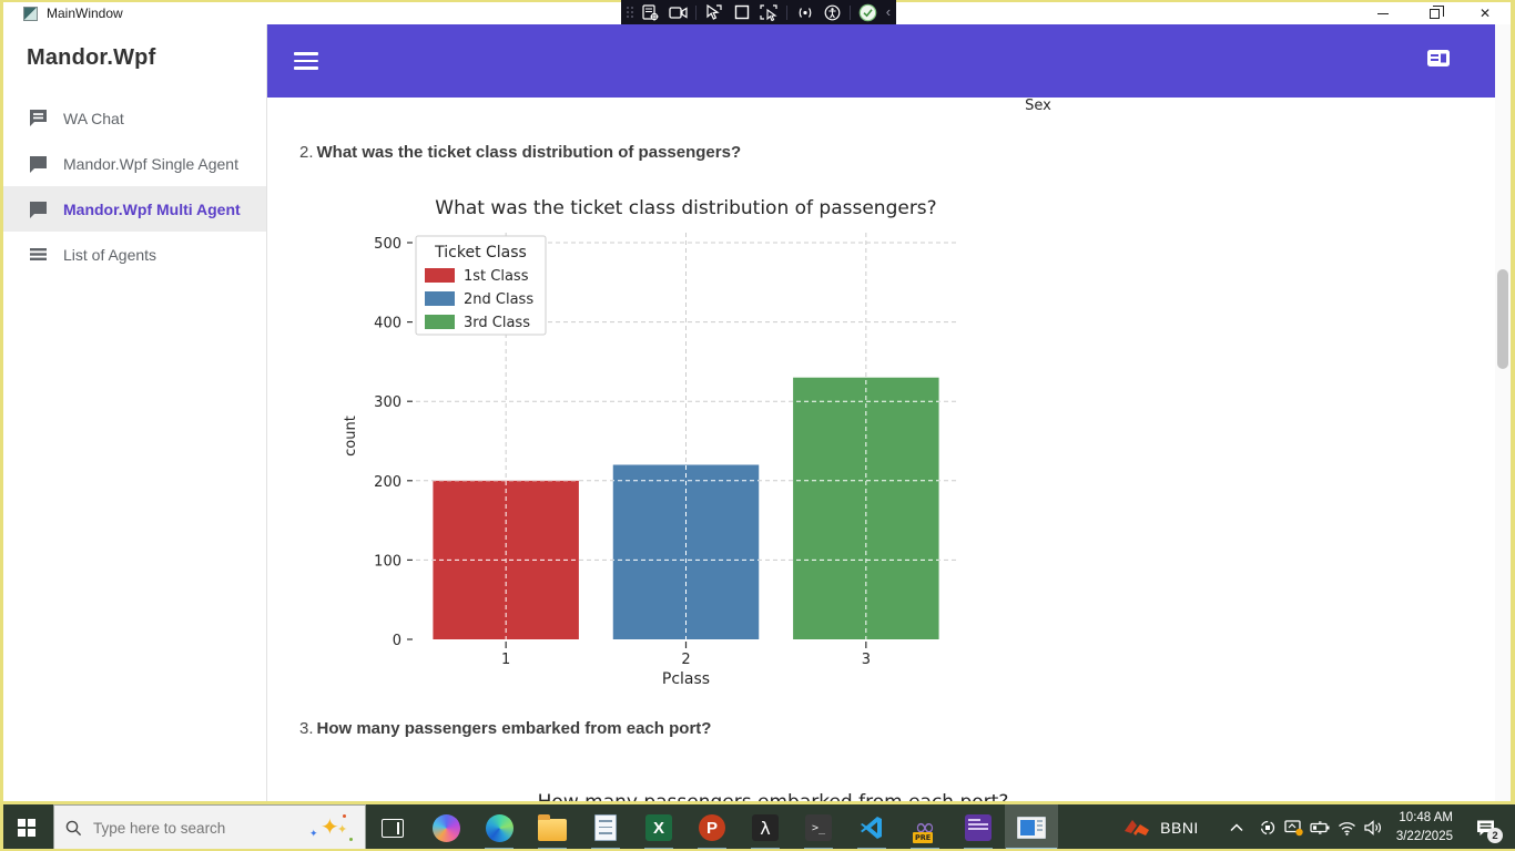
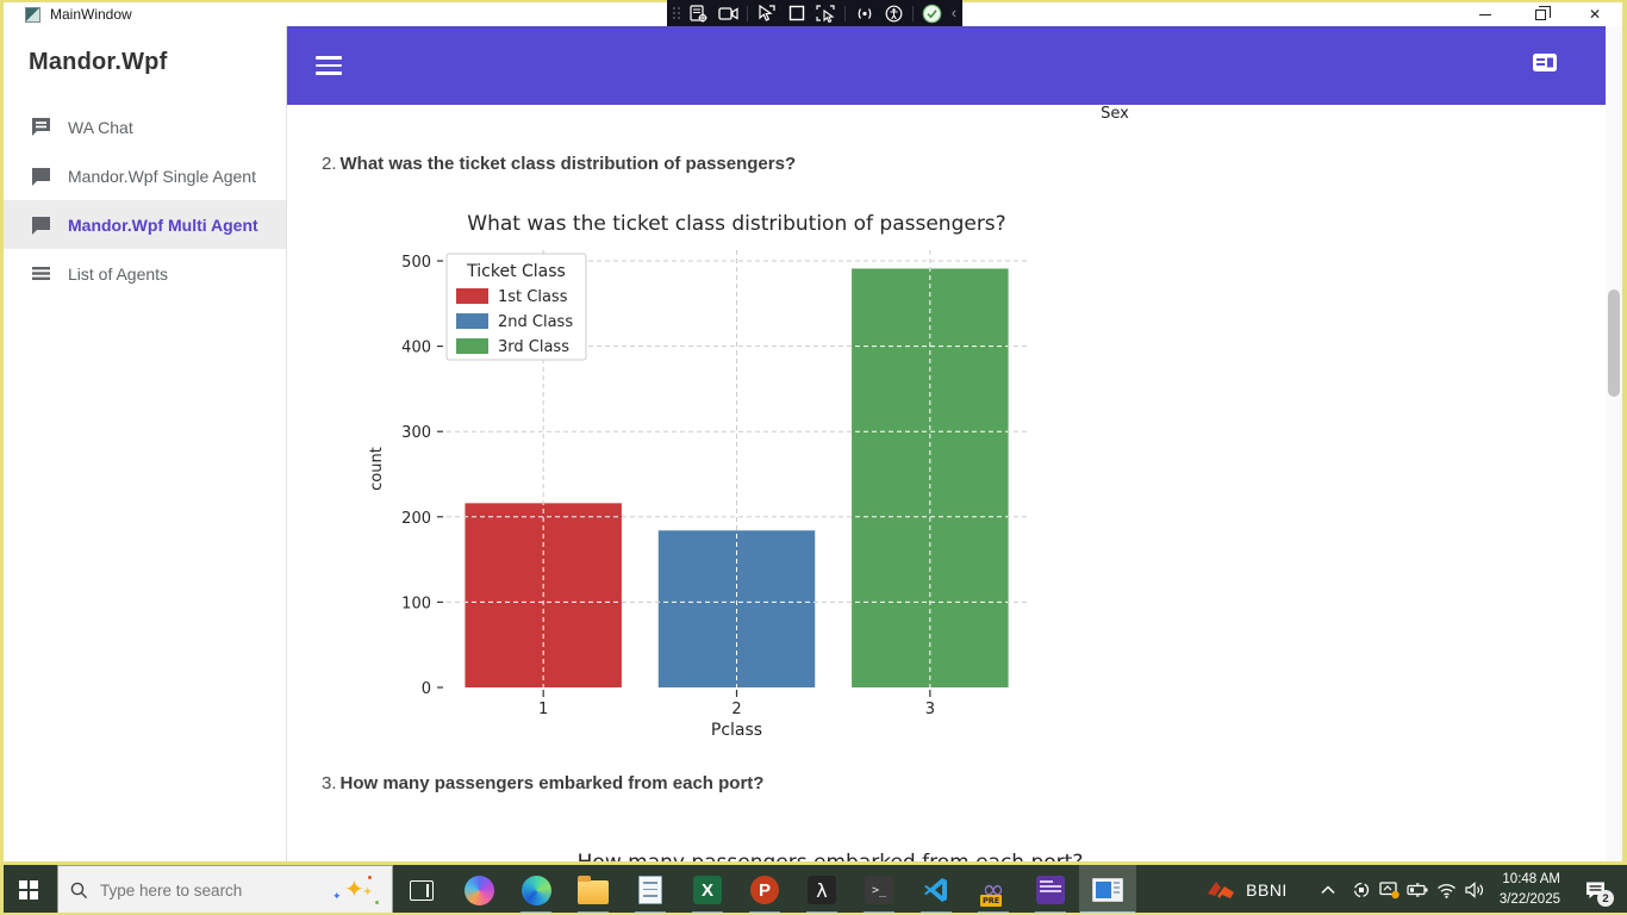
1: 200 -> 220
2: 220 -> 180
3: 330 -> 490
